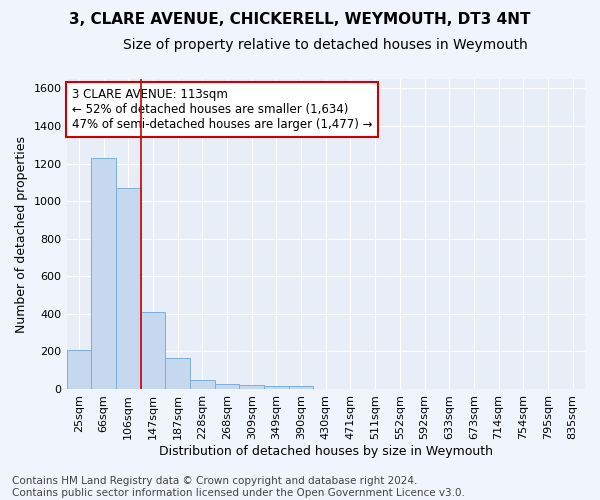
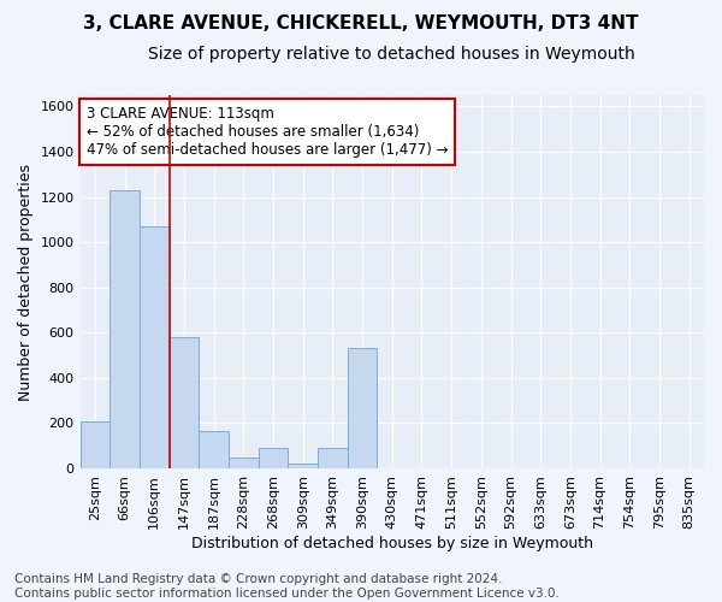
147sqm: 410 -> 580
268sqm: 30 -> 90
349sqm: 20 -> 90
390sqm: 20 -> 530
